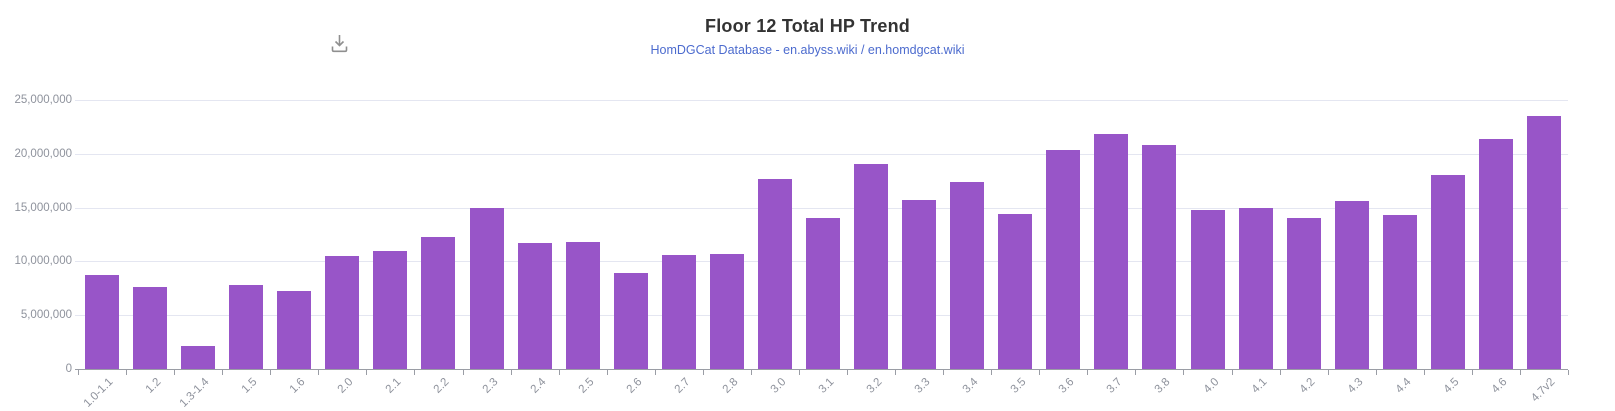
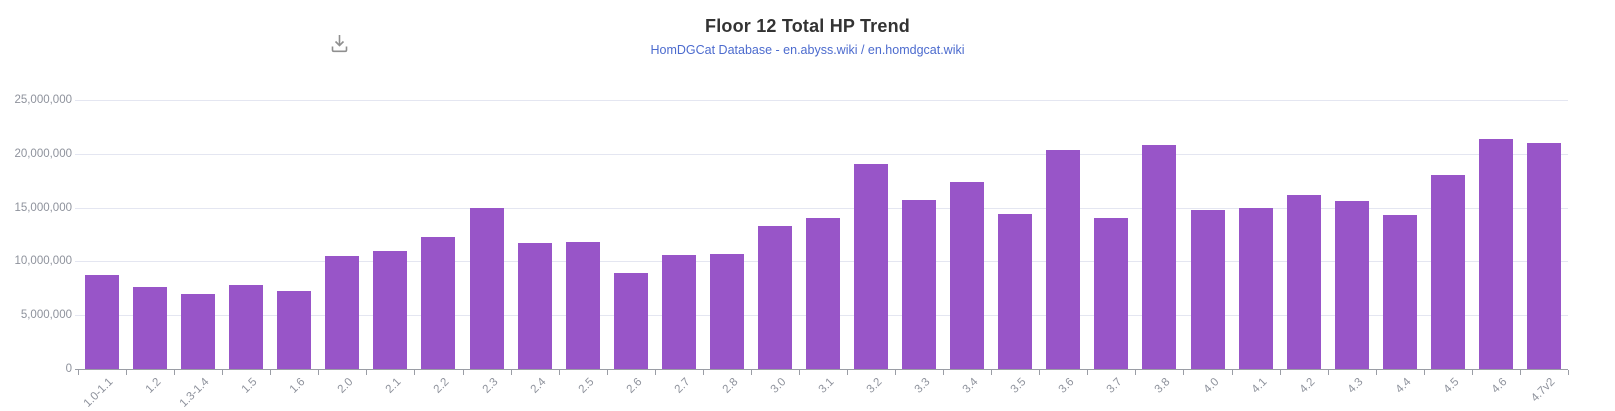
1.3-1.4: 2100000 -> 7000000
3.0: 17700000 -> 13200000
3.7: 21800000 -> 14000000
4.2: 14000000 -> 16200000
4.7v2: 23500000 -> 21000000
